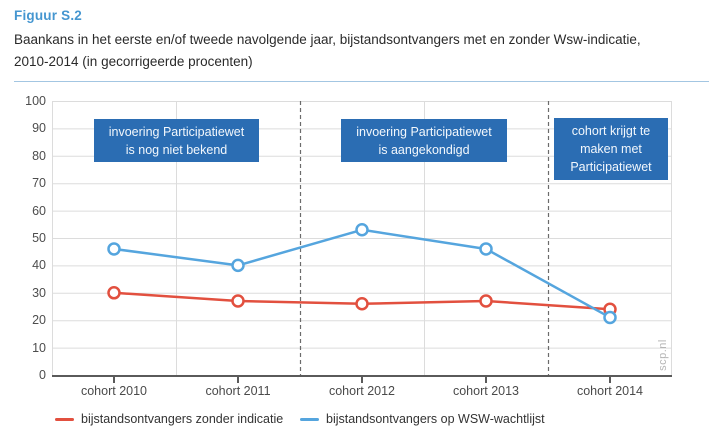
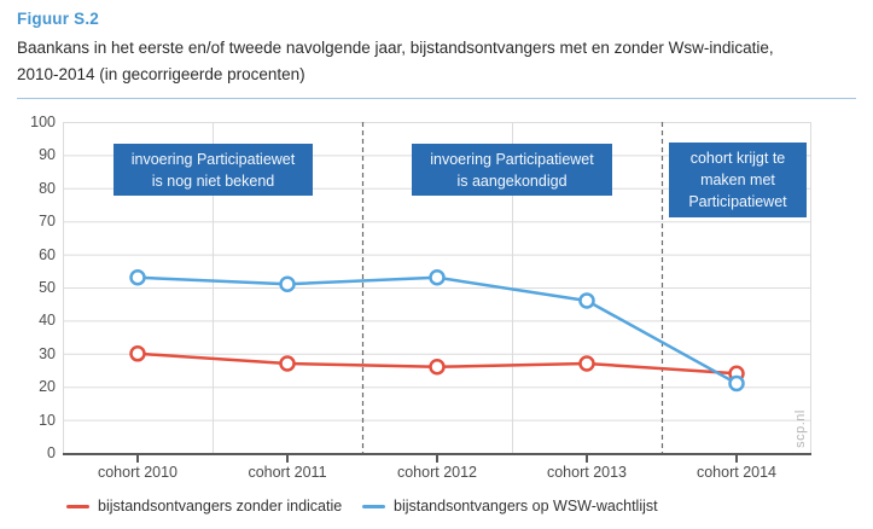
bijstandsontvangers op WSW-wachtlijst/cohort 2010: 46 -> 53
bijstandsontvangers op WSW-wachtlijst/cohort 2011: 40 -> 51
